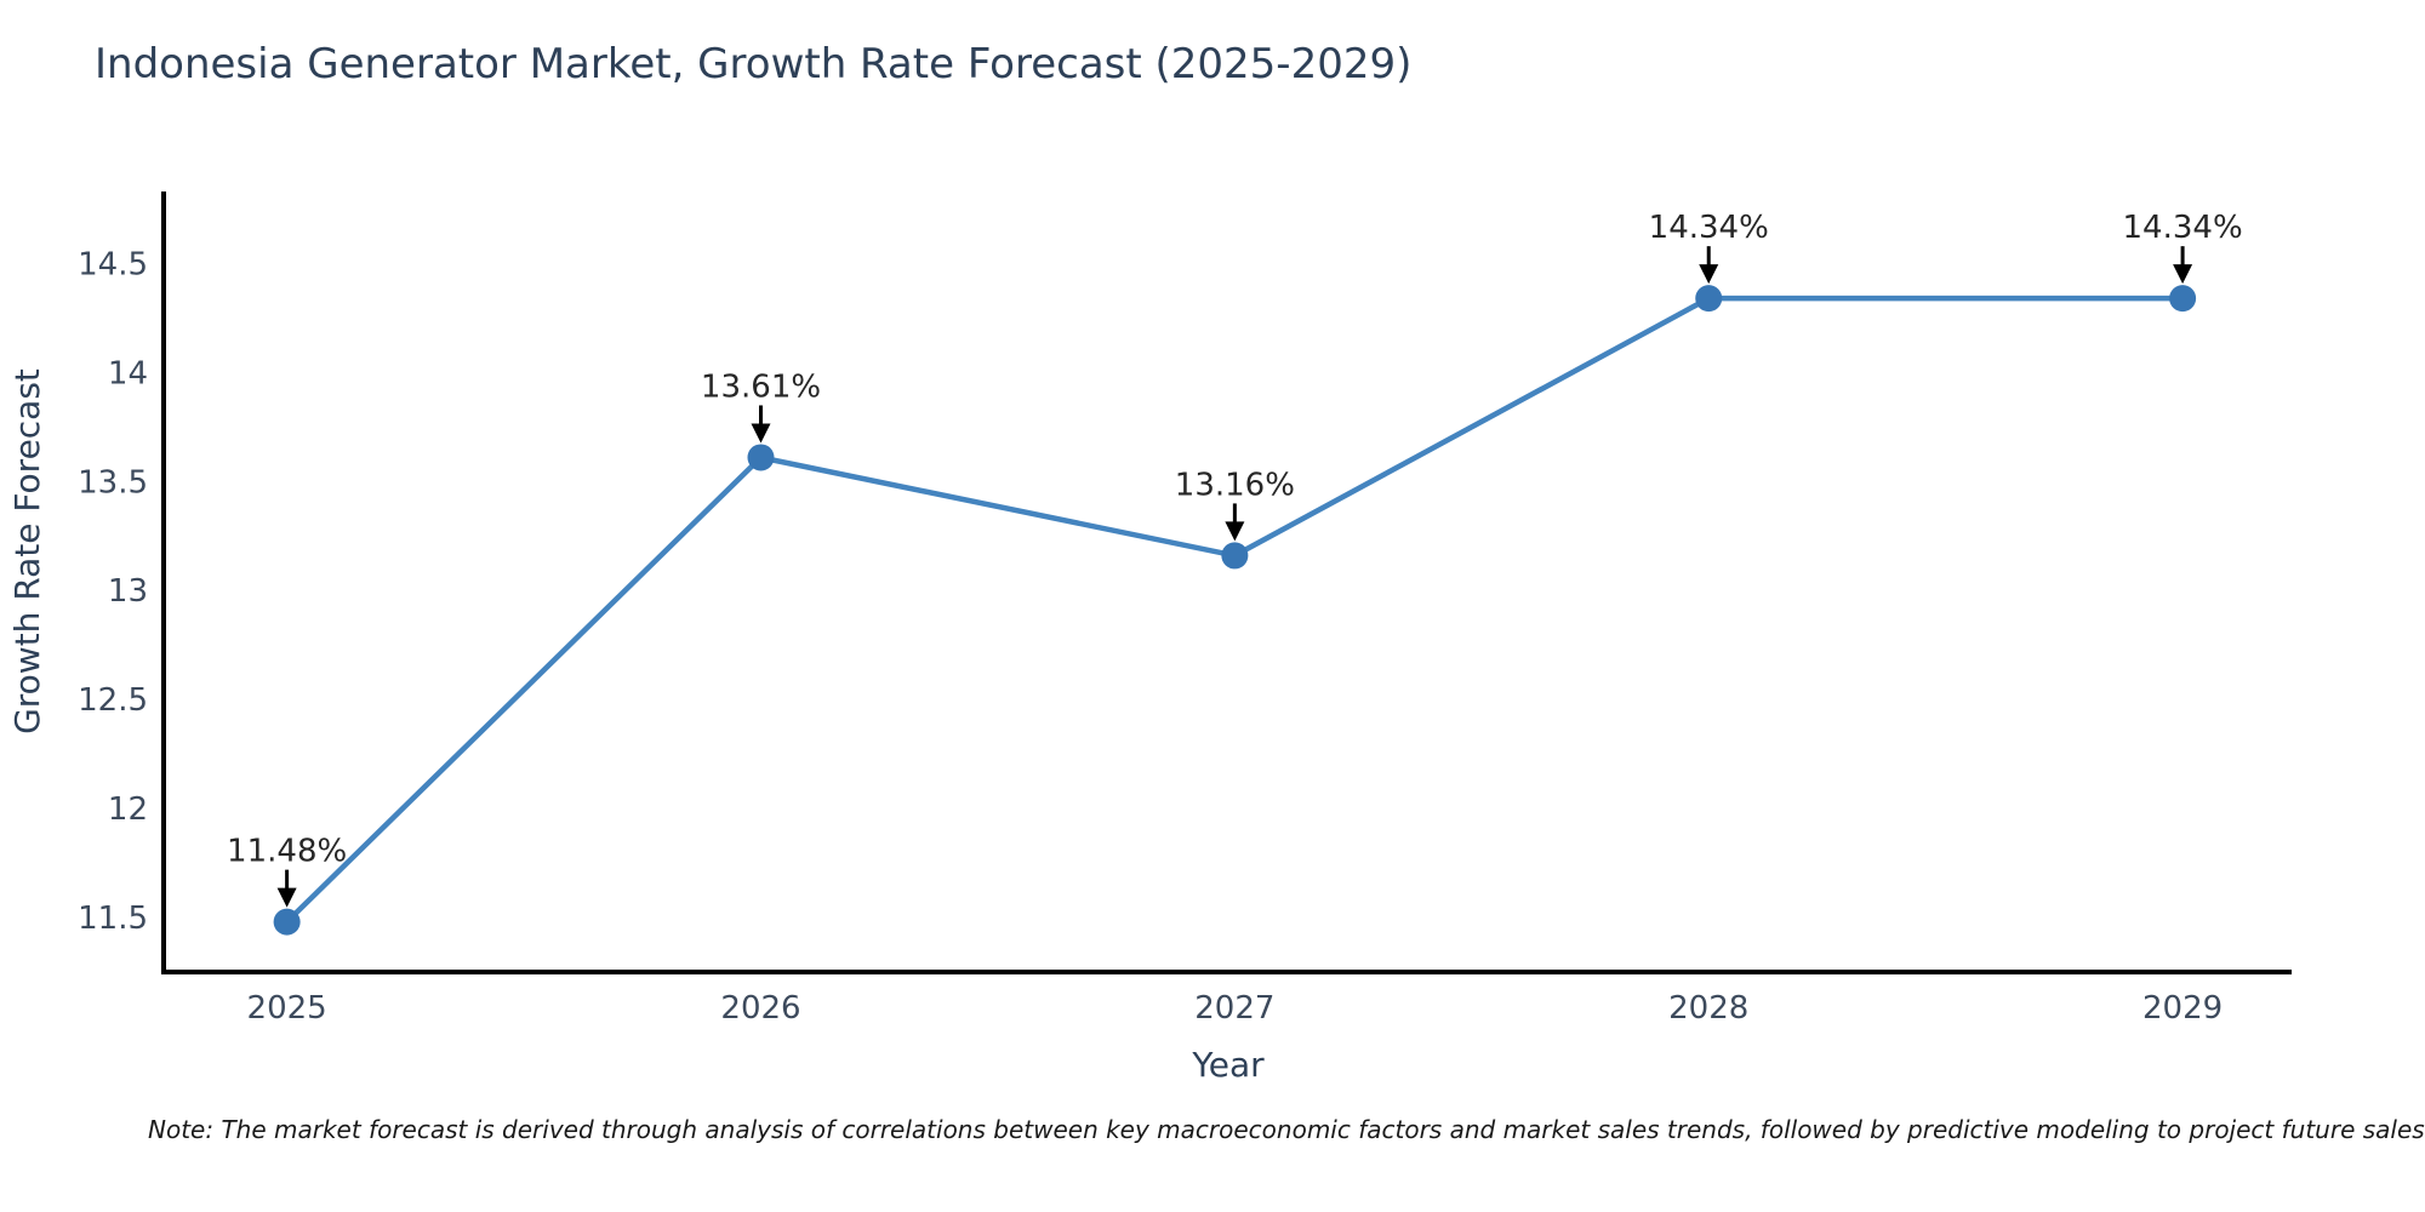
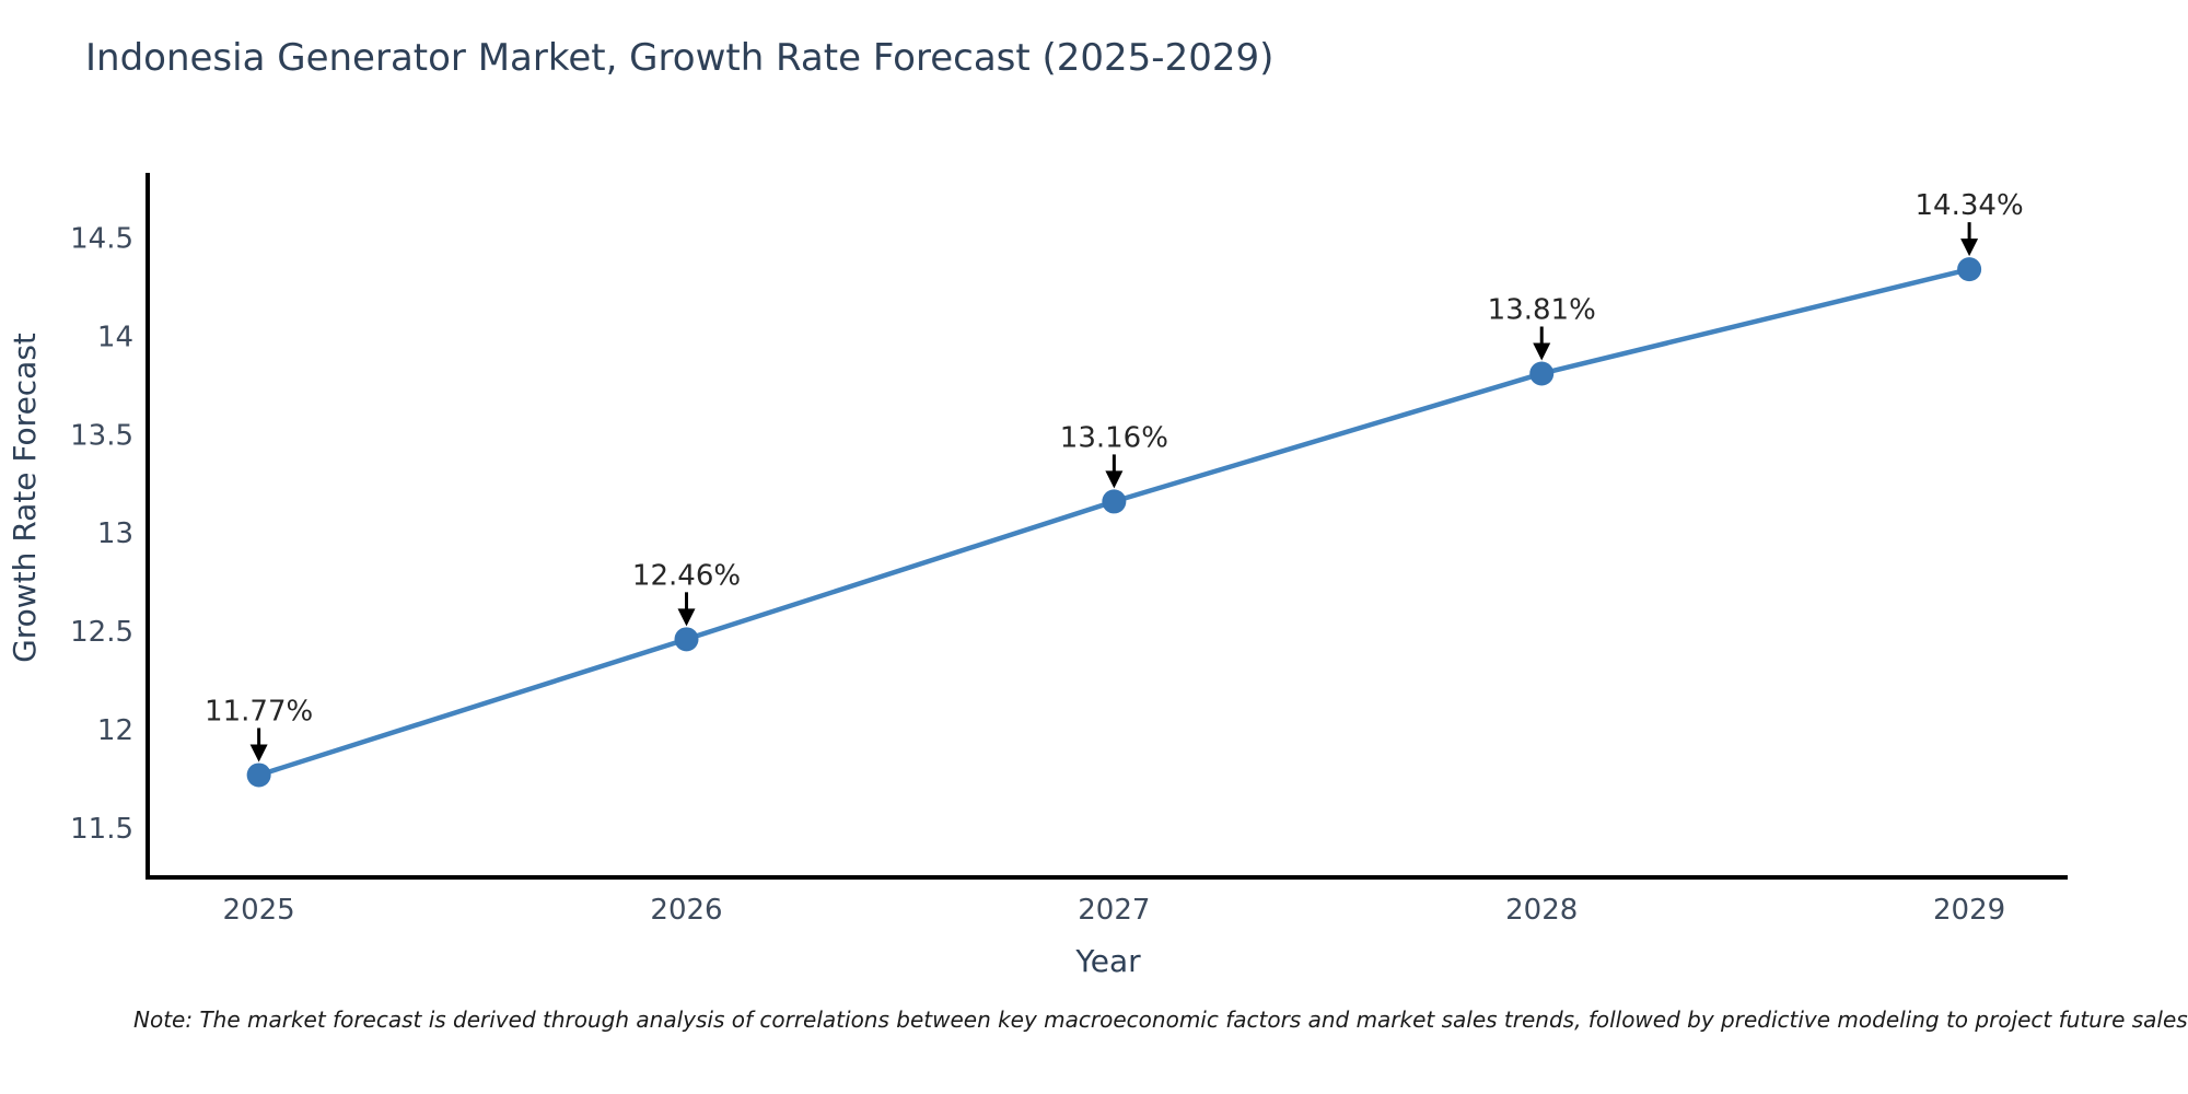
2025: 11.48% -> 11.77%
2026: 13.61% -> 12.46%
2028: 14.34% -> 13.81%
